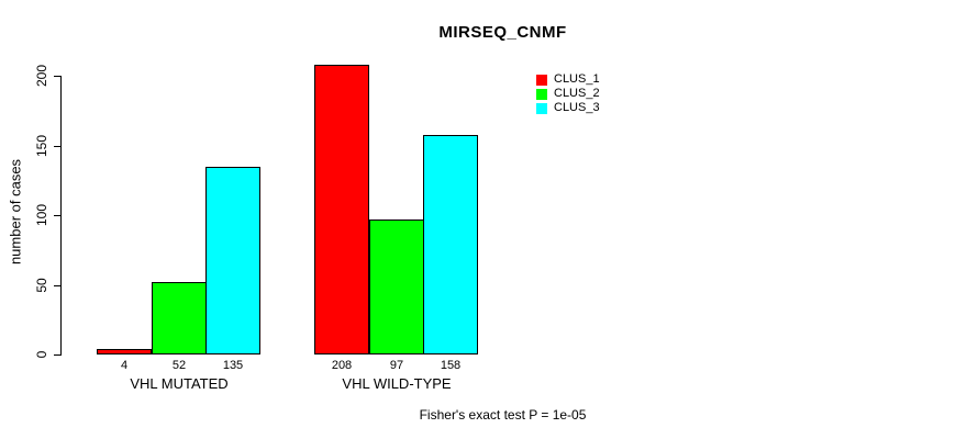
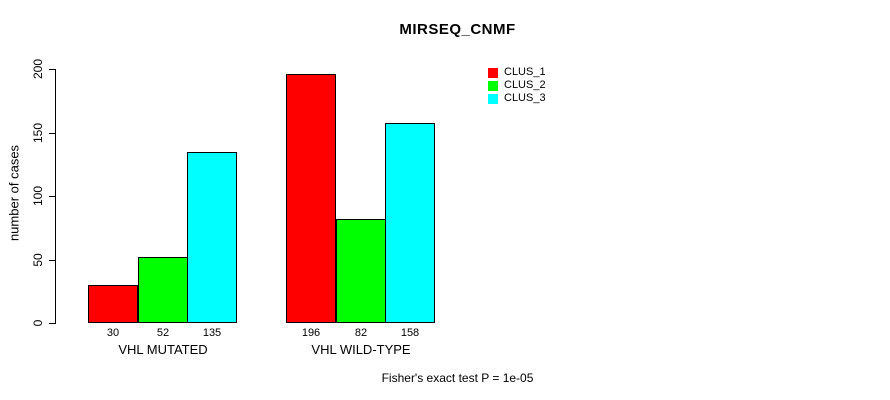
CLUS_1/VHL MUTATED: 4 -> 30
CLUS_1/VHL WILD-TYPE: 208 -> 196
CLUS_2/VHL WILD-TYPE: 97 -> 82
